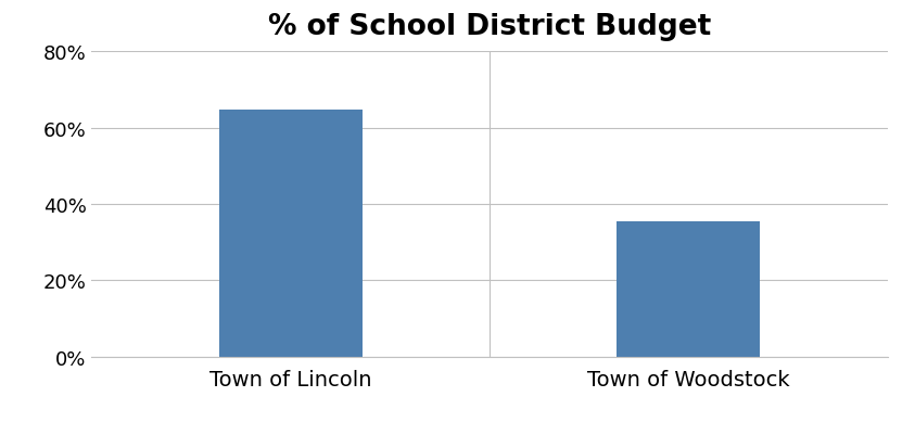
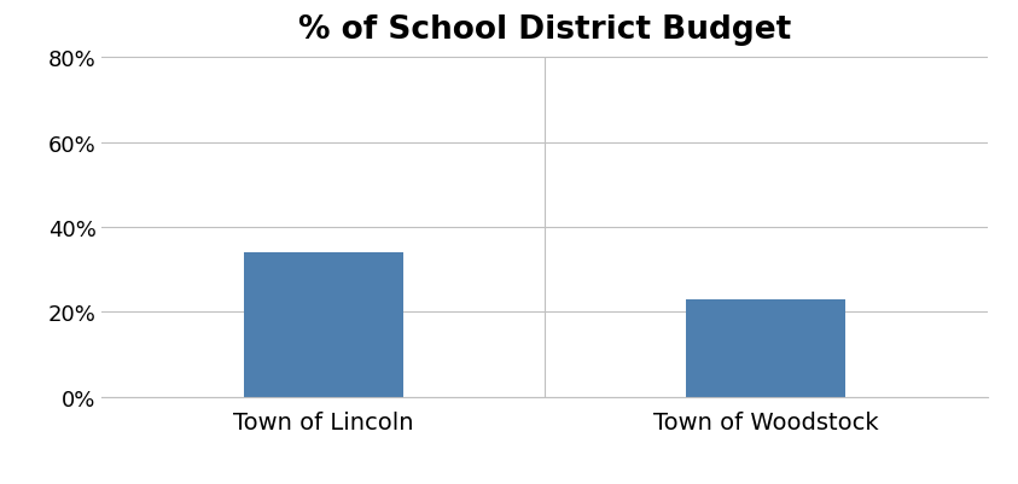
Town of Lincoln: 64.8% -> 34.0%
Town of Woodstock: 35.5% -> 23.0%
